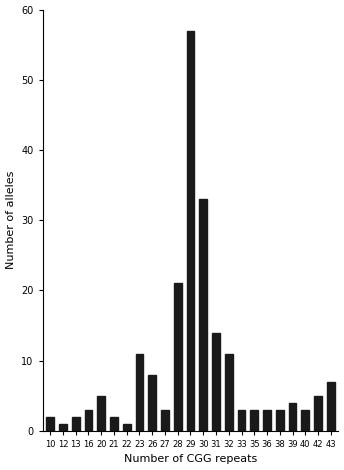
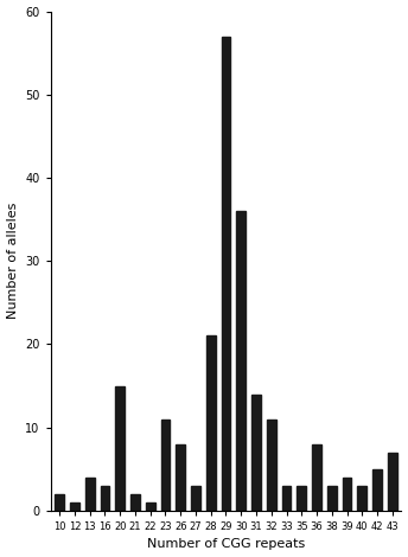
13: 2 -> 4
20: 5 -> 15
30: 33 -> 36
36: 3 -> 8
